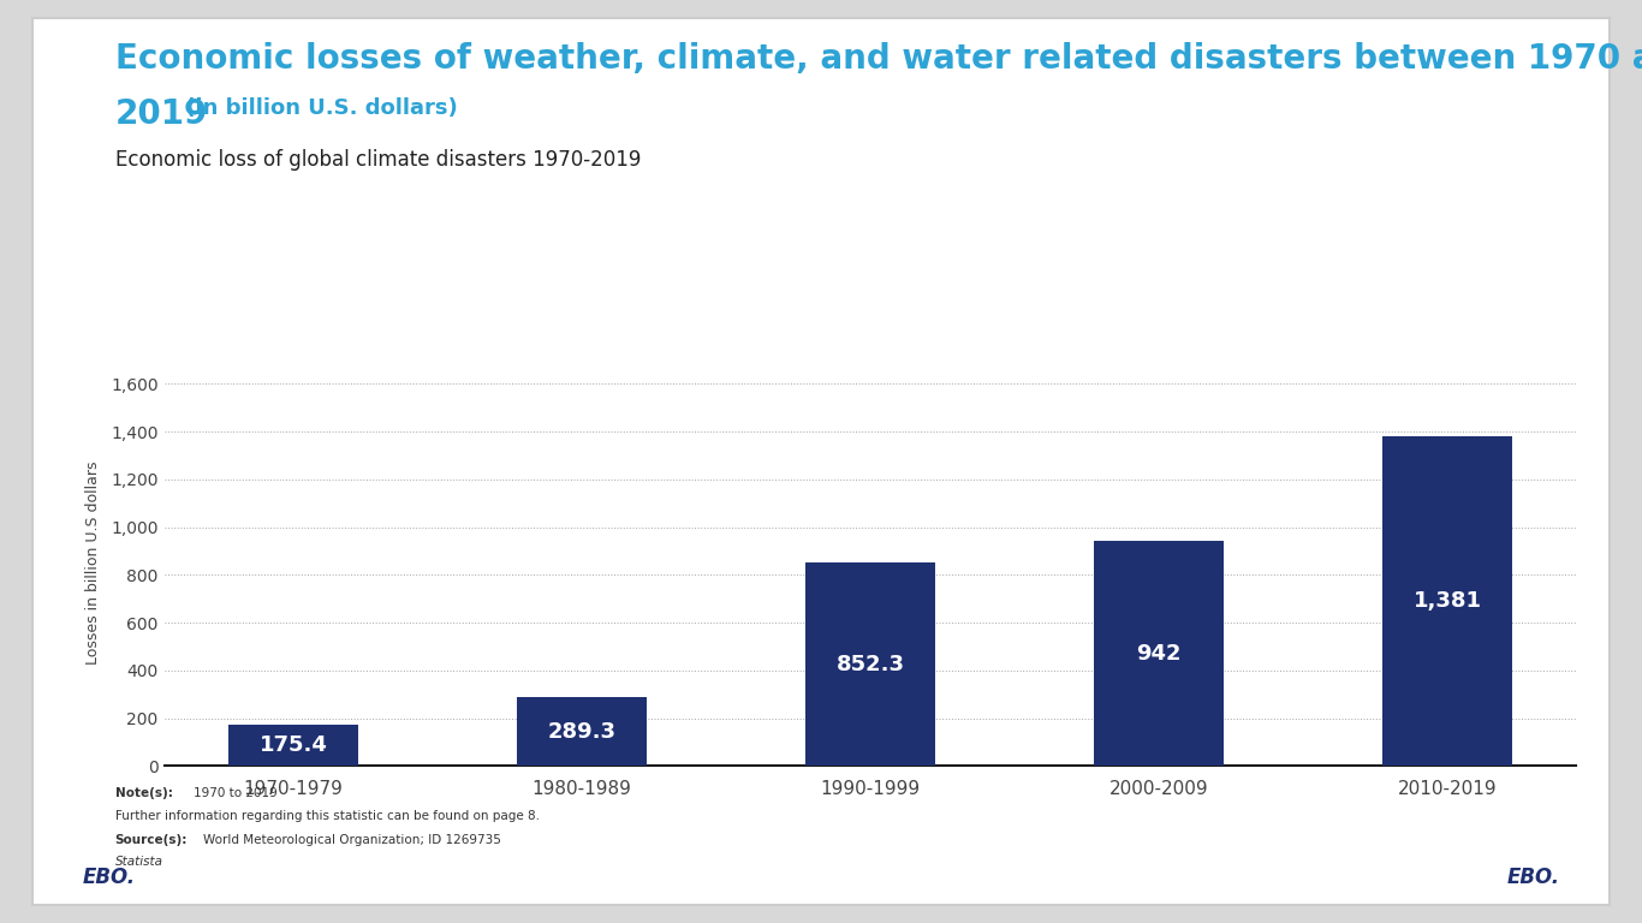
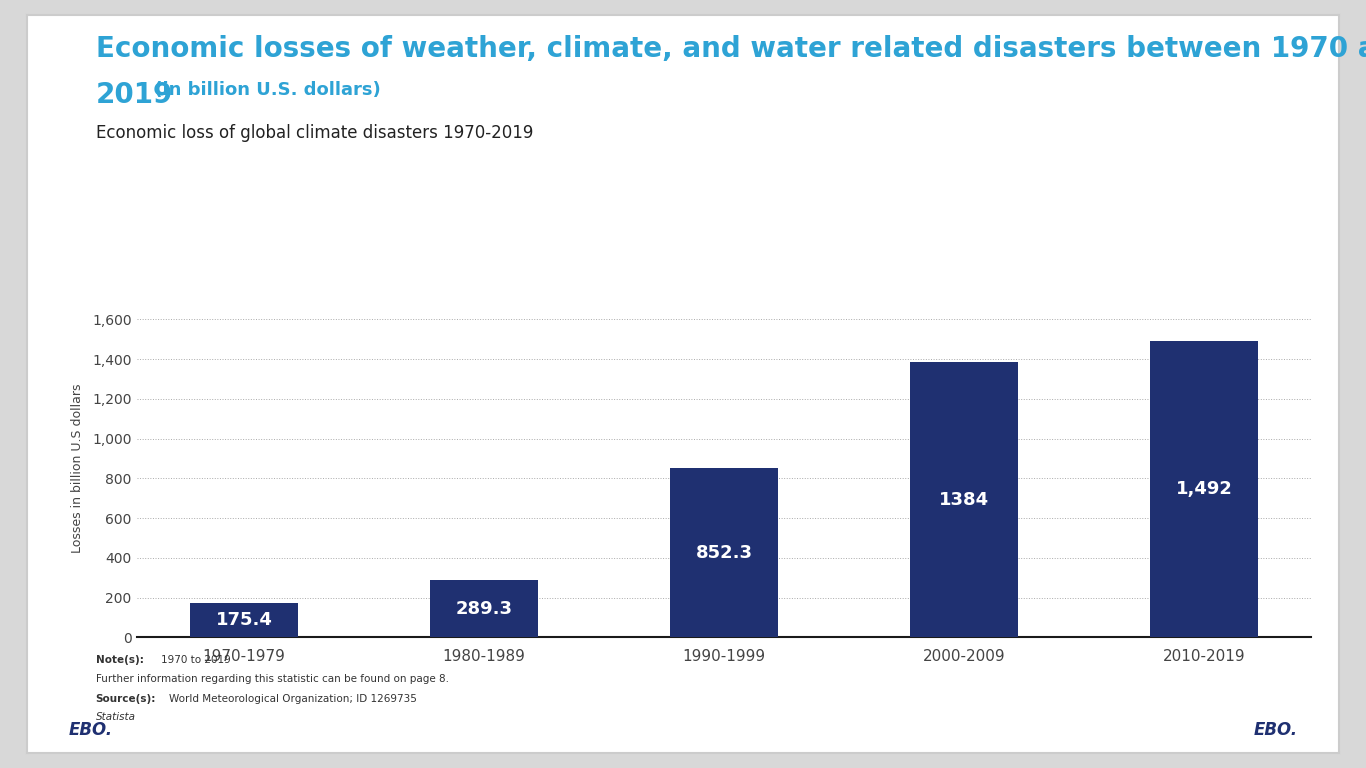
2000-2009: 942 -> 1384
2010-2019: 1,381 -> 1,492
